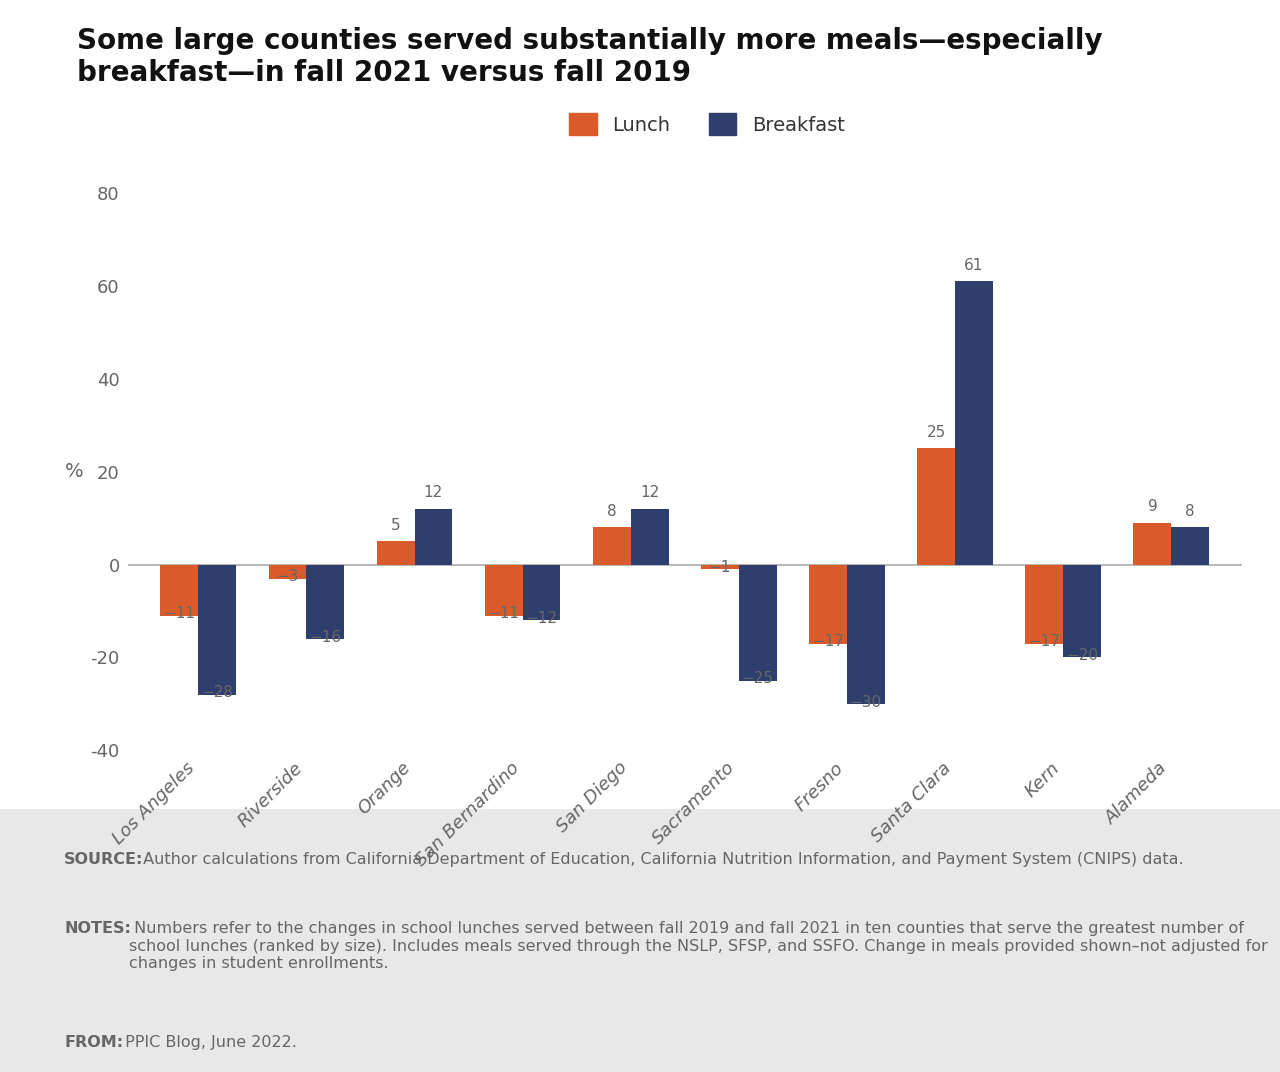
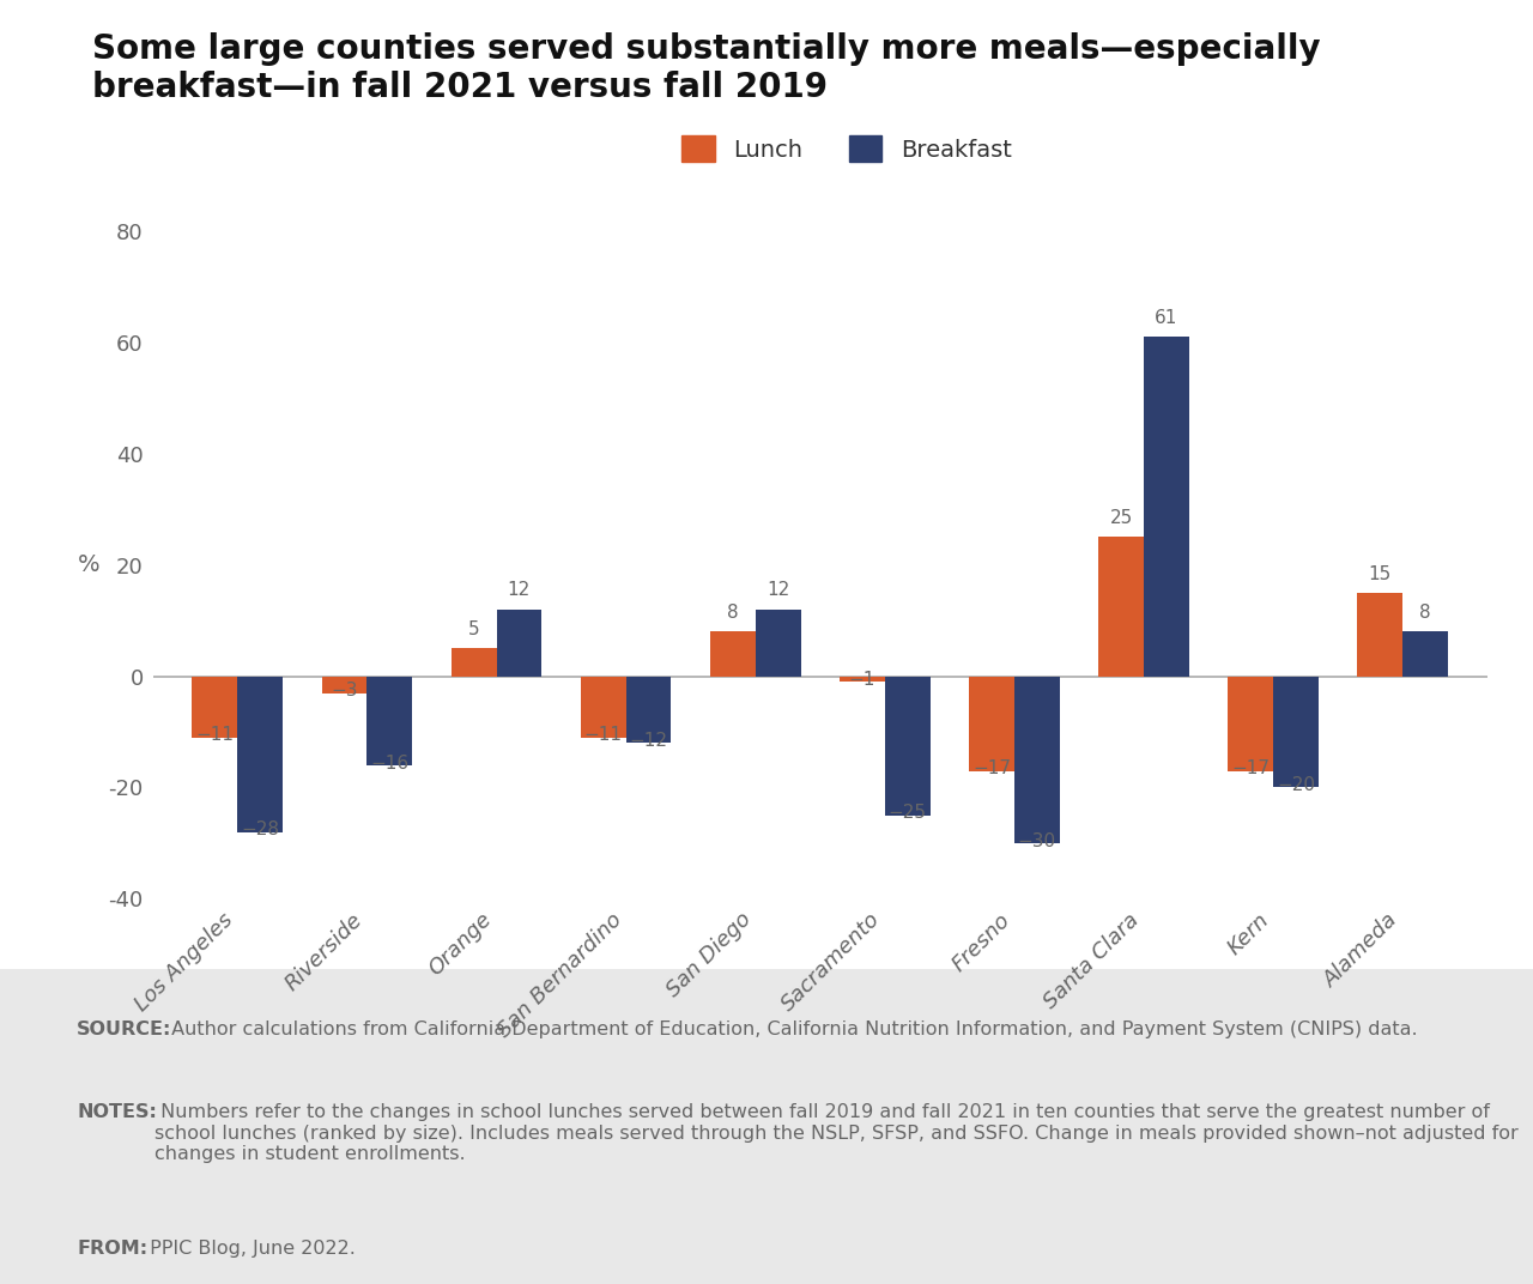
Lunch/Alameda: 9 -> 15
